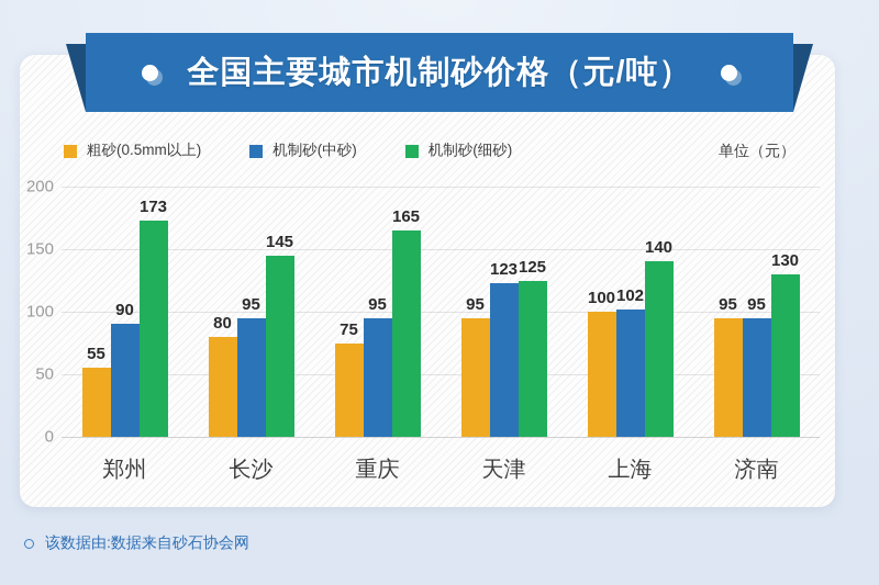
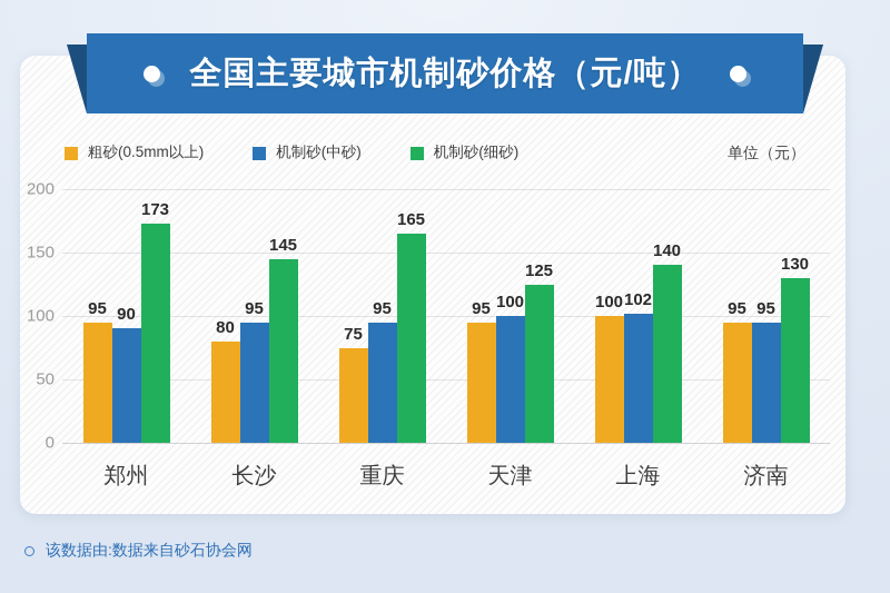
粗砂(0.5mm以上)/郑州: 55 -> 95
机制砂(中砂)/天津: 123 -> 100
